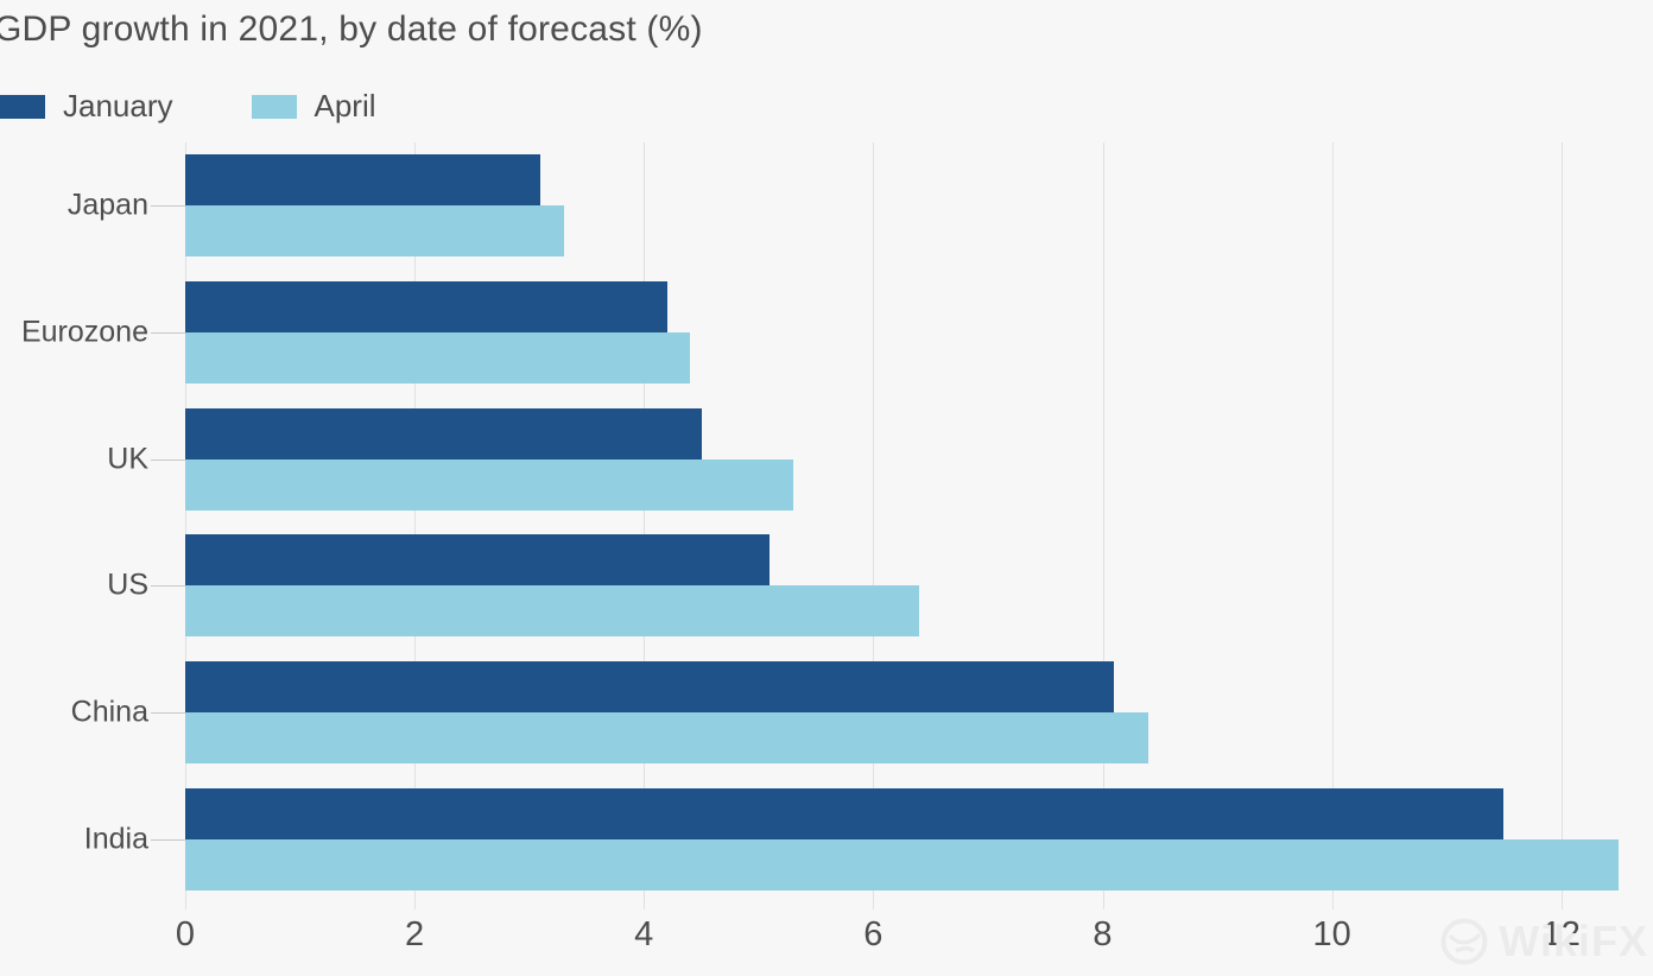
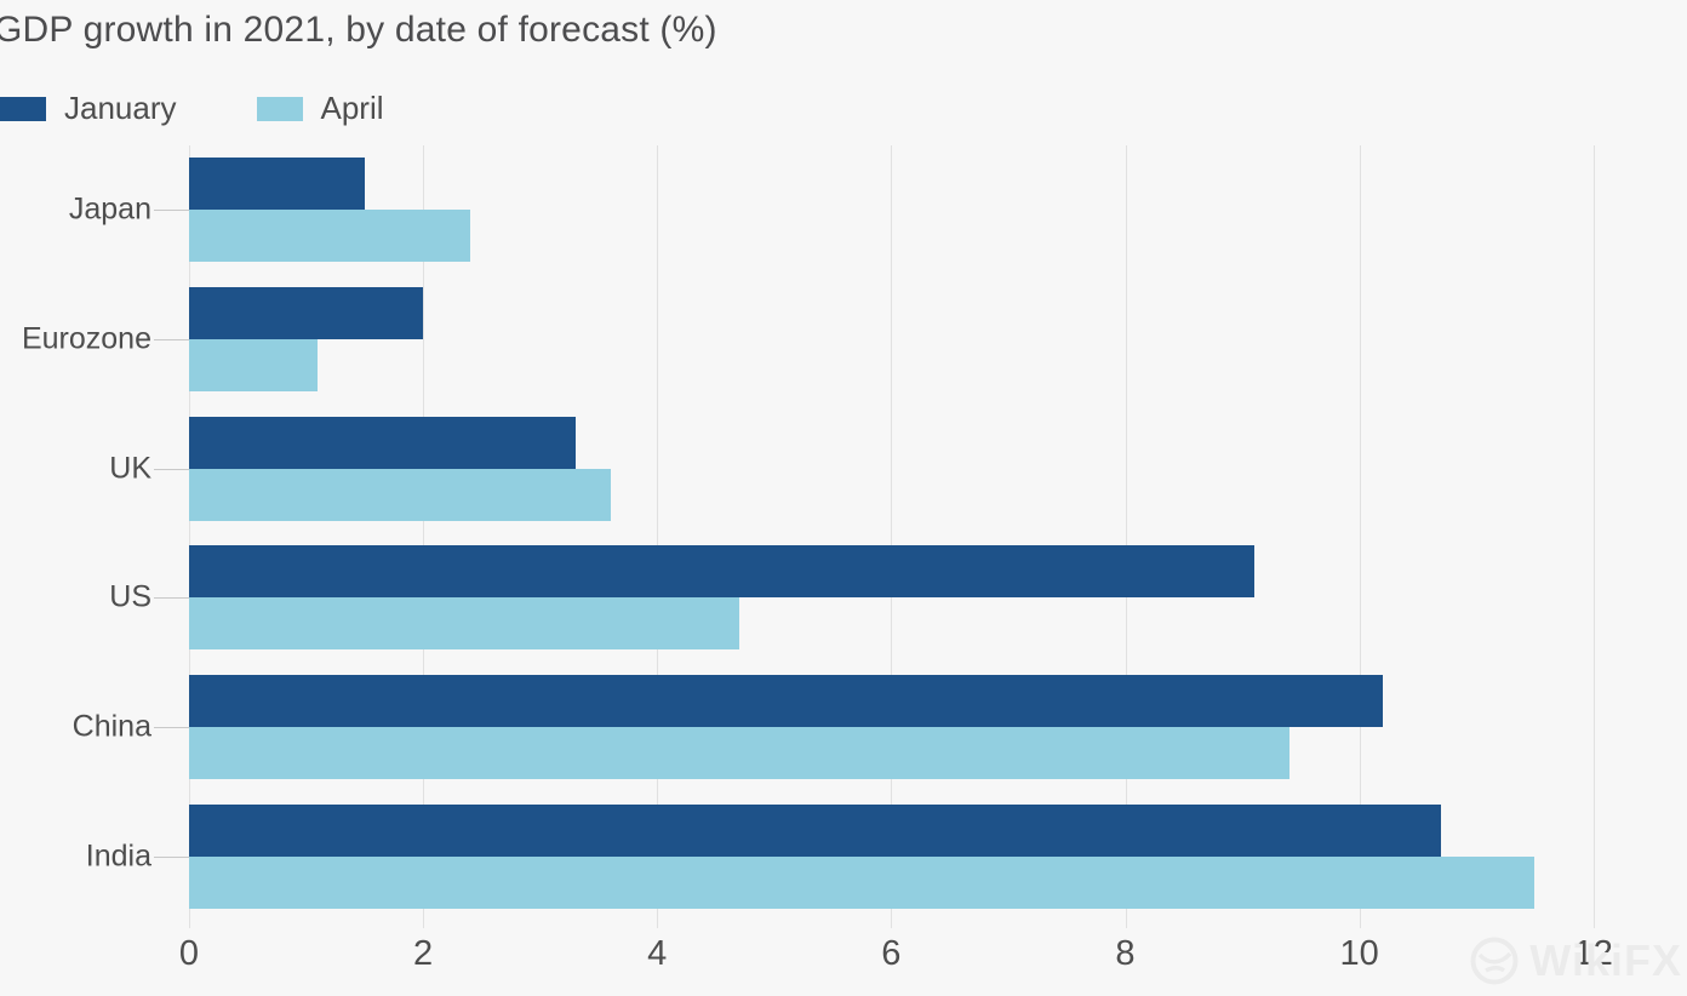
January/Japan: 3.1 -> 1.5
April/Japan: 3.3 -> 2.4
January/Eurozone: 4.2 -> 2.0
April/Eurozone: 4.4 -> 1.1
January/UK: 4.5 -> 3.3
April/UK: 5.3 -> 3.6
January/US: 5.1 -> 9.1
April/US: 6.4 -> 4.7
January/China: 8.1 -> 10.2
April/China: 8.4 -> 9.4
January/India: 11.5 -> 10.7
April/India: 12.5 -> 11.5
